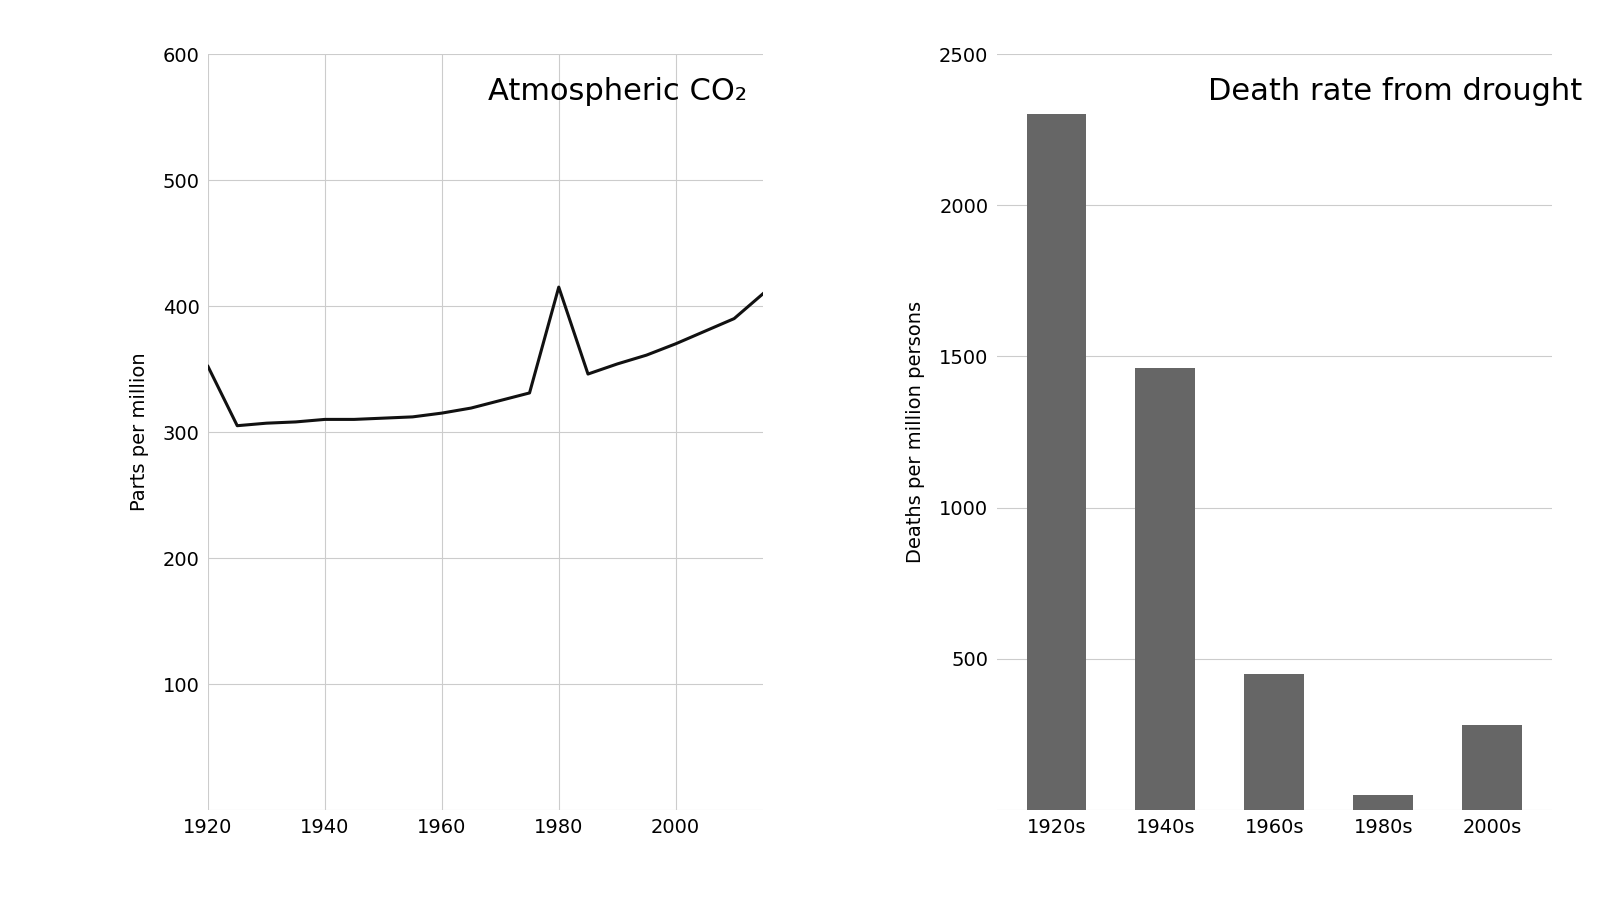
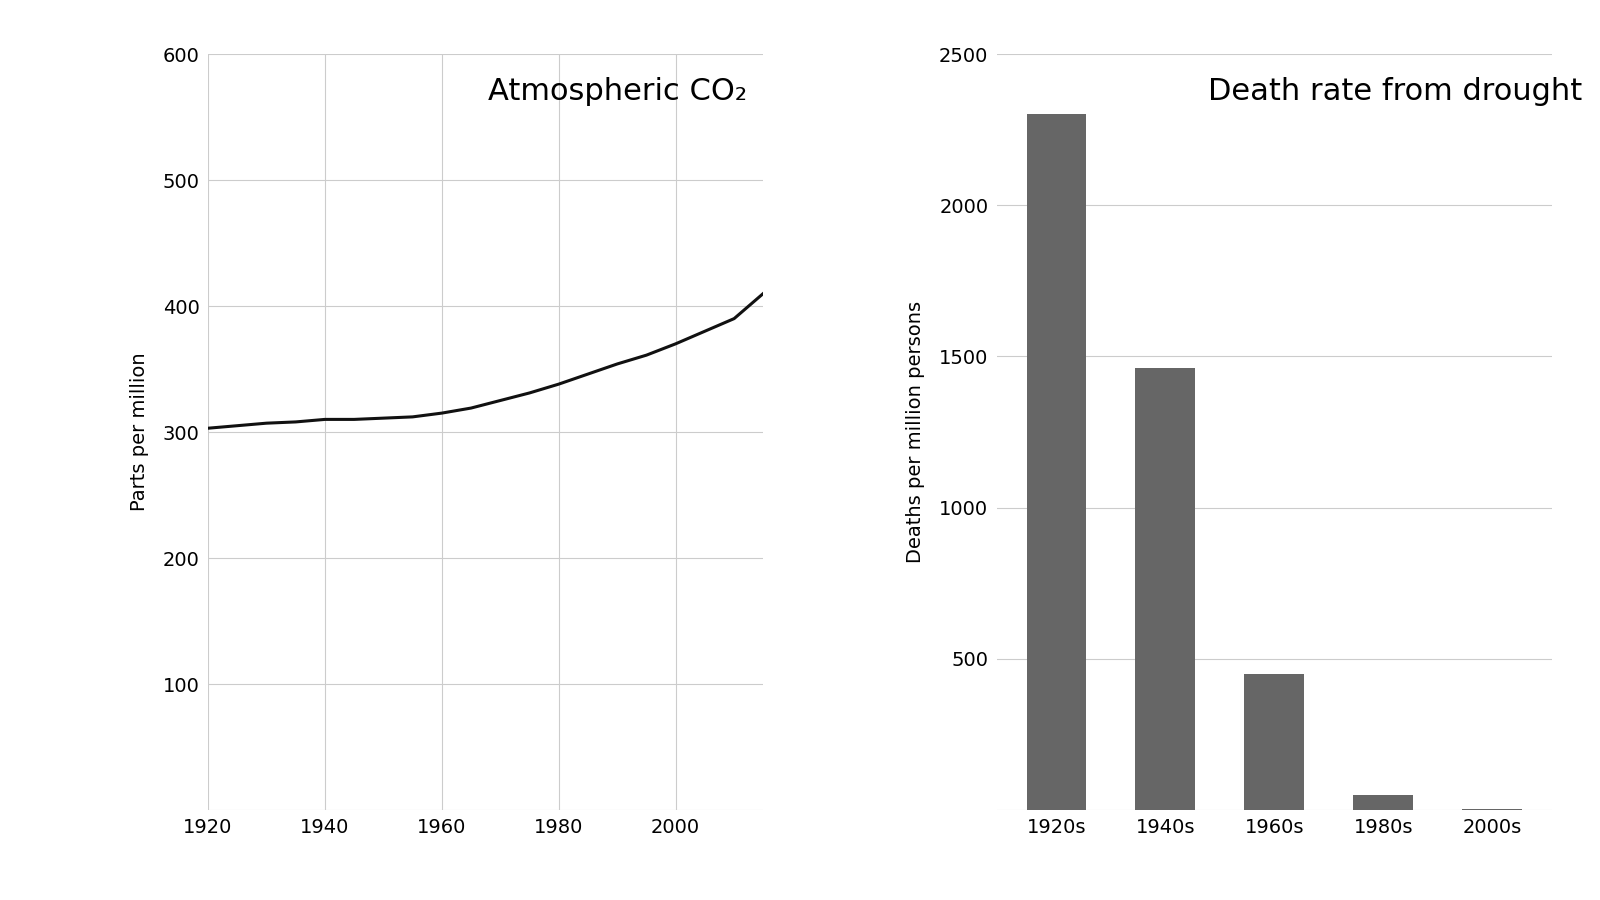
1920: 352 -> 303
1980: 415 -> 338
2000s: 280 -> 3
